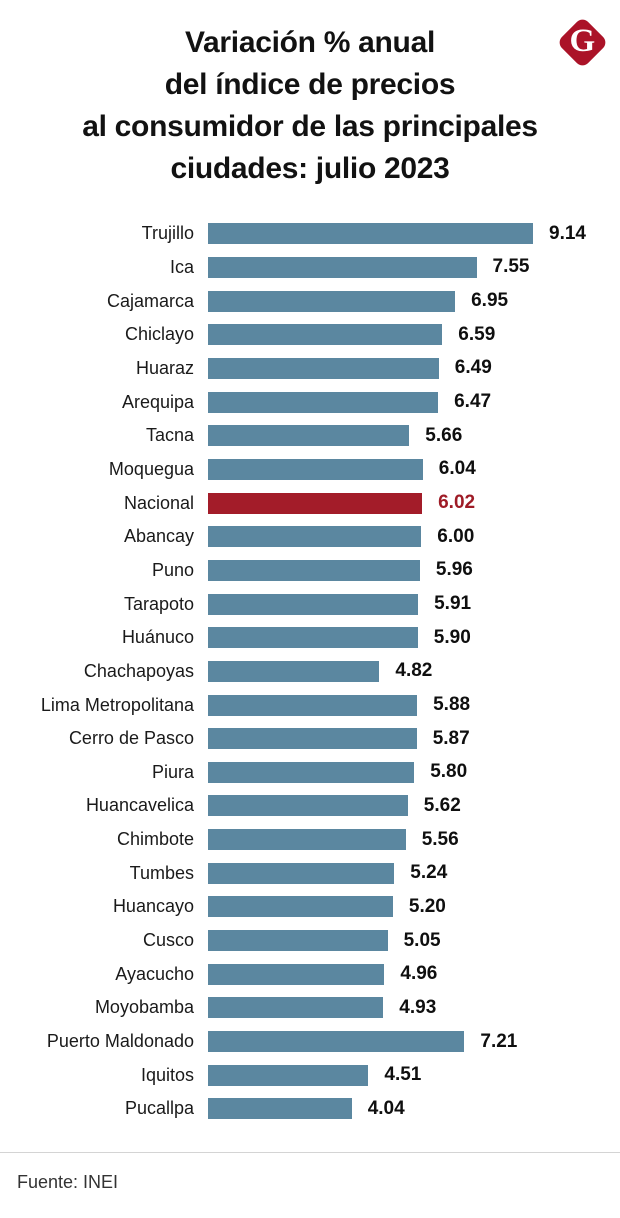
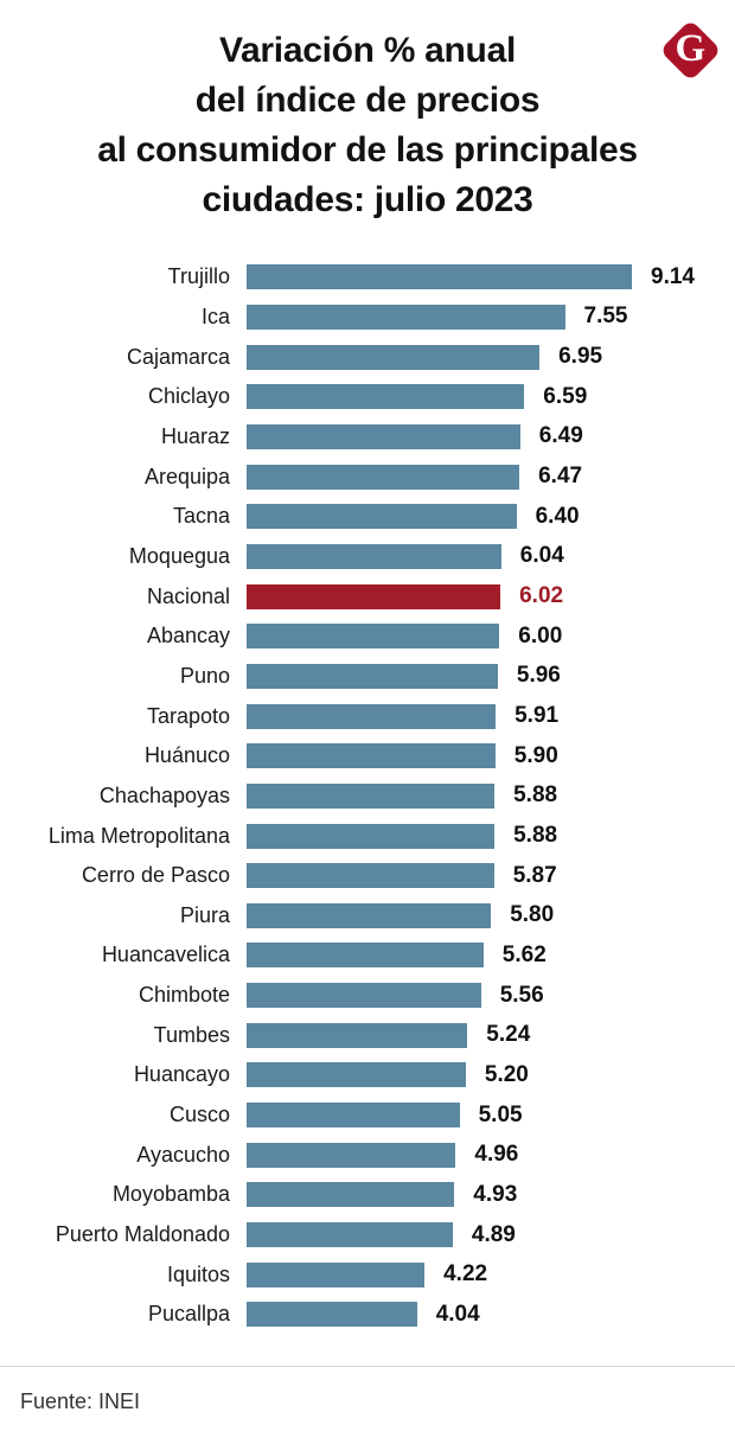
Tacna: 5.66 -> 6.40
Chachapoyas: 4.82 -> 5.88
Puerto Maldonado: 7.21 -> 4.89
Iquitos: 4.51 -> 4.22
